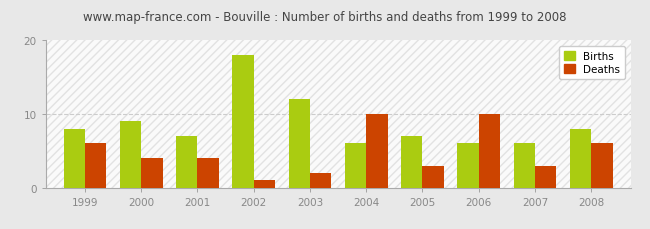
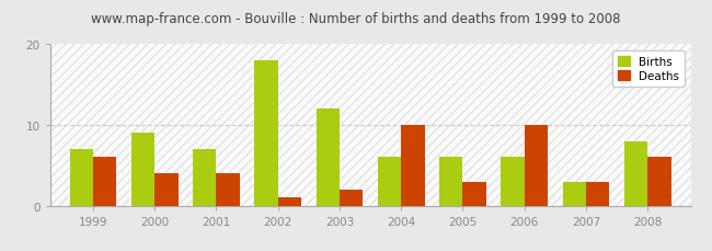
Births/1999: 8 -> 7
Births/2005: 7 -> 6
Births/2007: 6 -> 3
